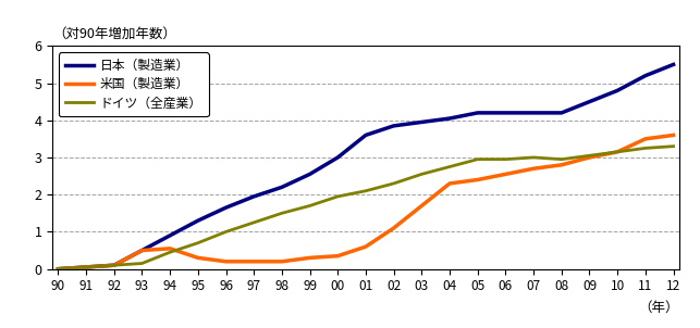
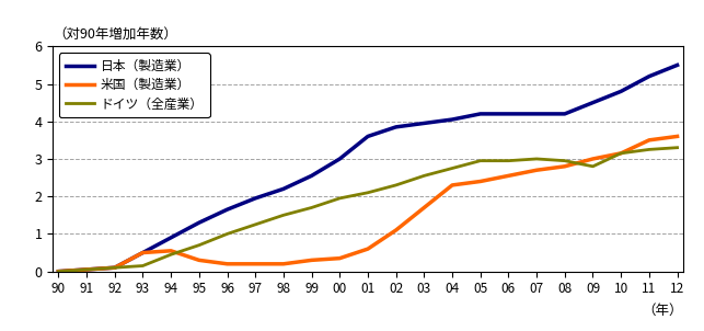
ドイツ（全産業）/09: 3.05 -> 2.80
